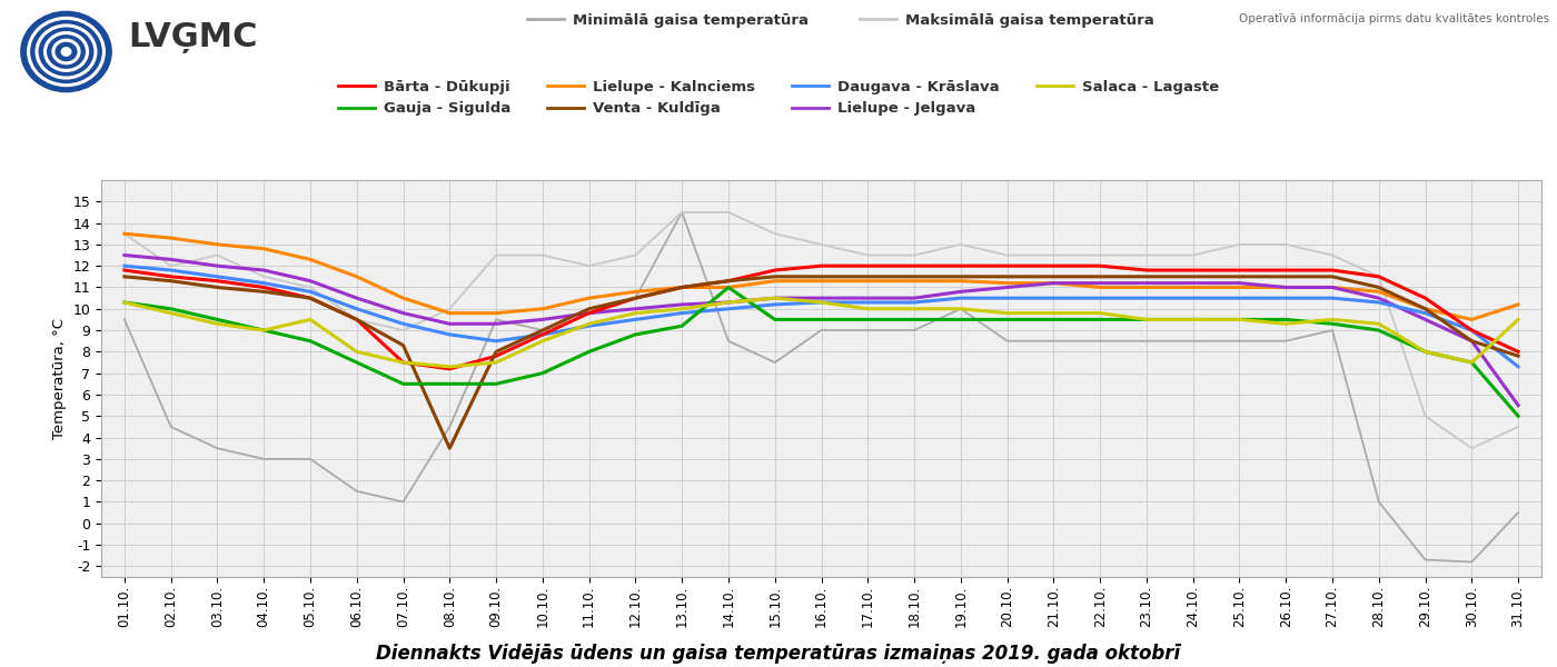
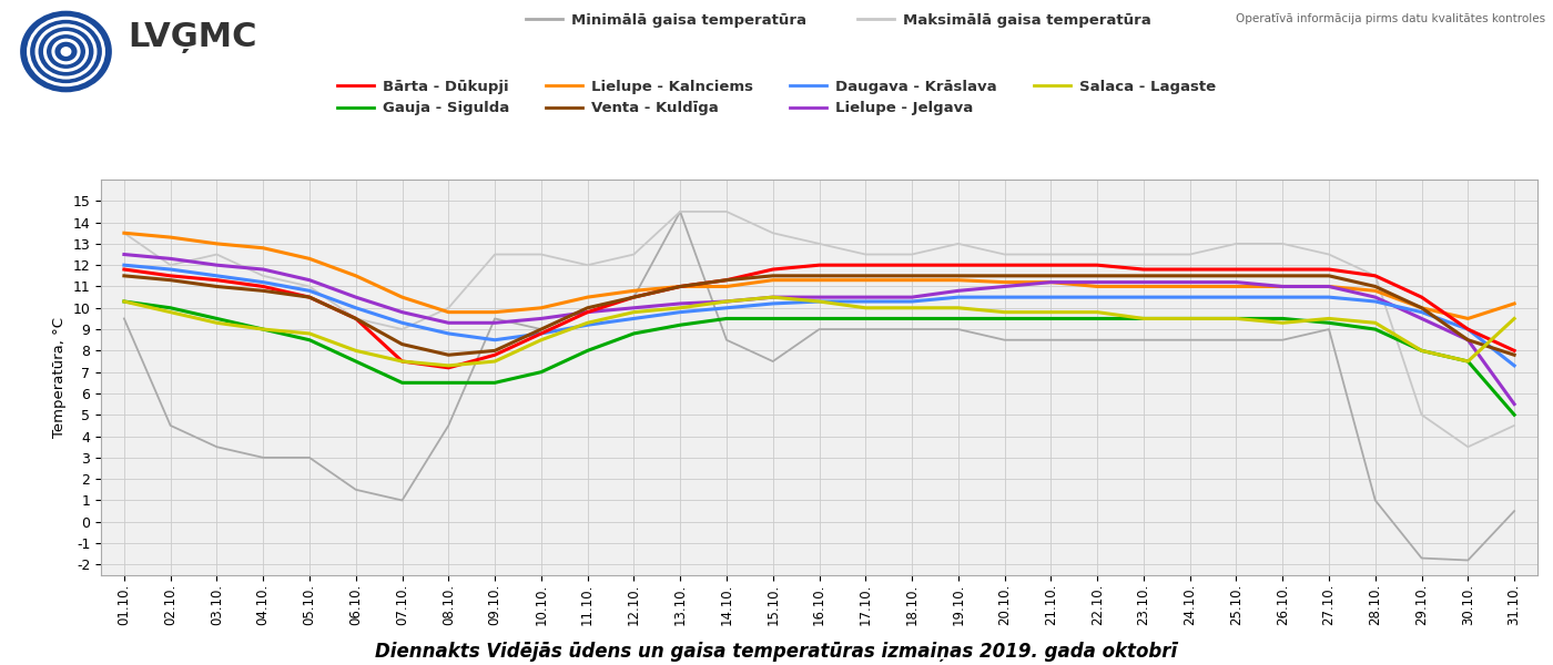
Salaca - Lagaste/05.10.: 9.5 -> 8.8
Venta - Kuldīga/08.10.: 3.5 -> 7.8
Gauja - Sigulda/14.10.: 11.0 -> 9.5
Minimālā gaisa temperatūra/19.10.: 10.0 -> 9.0
